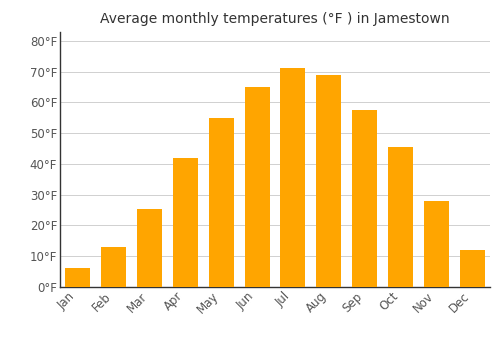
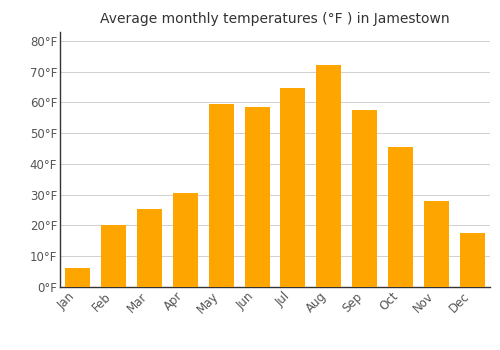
Feb: 13.0°F -> 20.0°F
Apr: 42.0°F -> 30.5°F
May: 55.0°F -> 59.5°F
Jun: 65.0°F -> 58.5°F
Jul: 71.0°F -> 64.5°F
Aug: 69.0°F -> 72.0°F
Dec: 12.0°F -> 17.5°F
